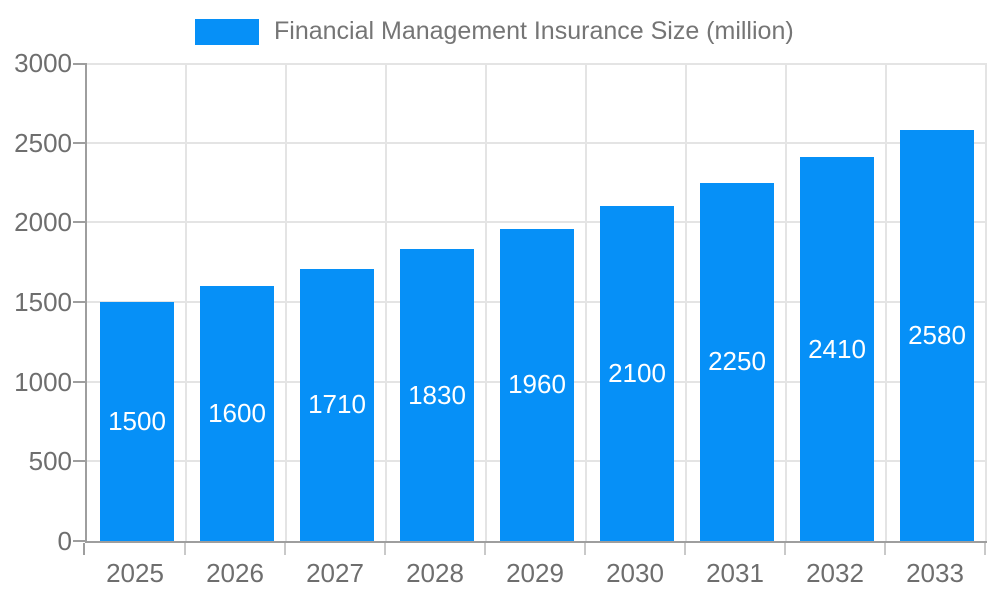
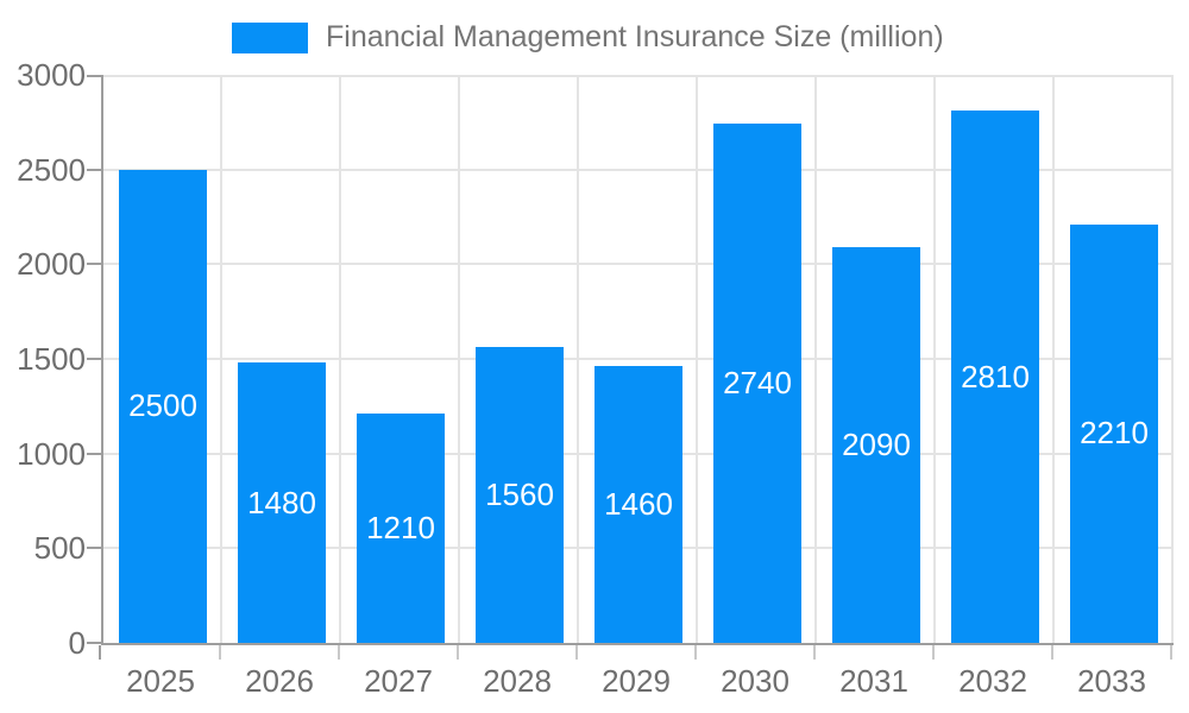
2025: 1500 -> 2500
2026: 1600 -> 1480
2027: 1710 -> 1210
2028: 1830 -> 1560
2029: 1960 -> 1460
2030: 2100 -> 2740
2031: 2250 -> 2090
2032: 2410 -> 2810
2033: 2580 -> 2210
